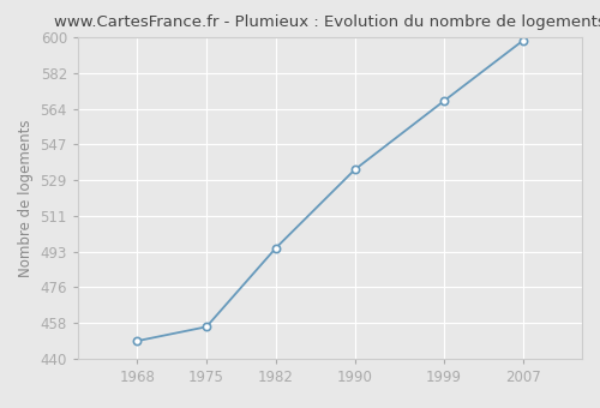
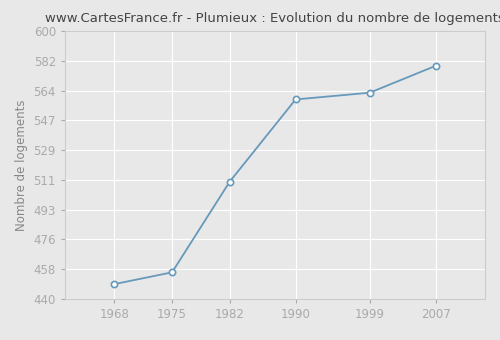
1982: 495 -> 510
1990: 534 -> 559
1999: 568 -> 563
2007: 598 -> 579
